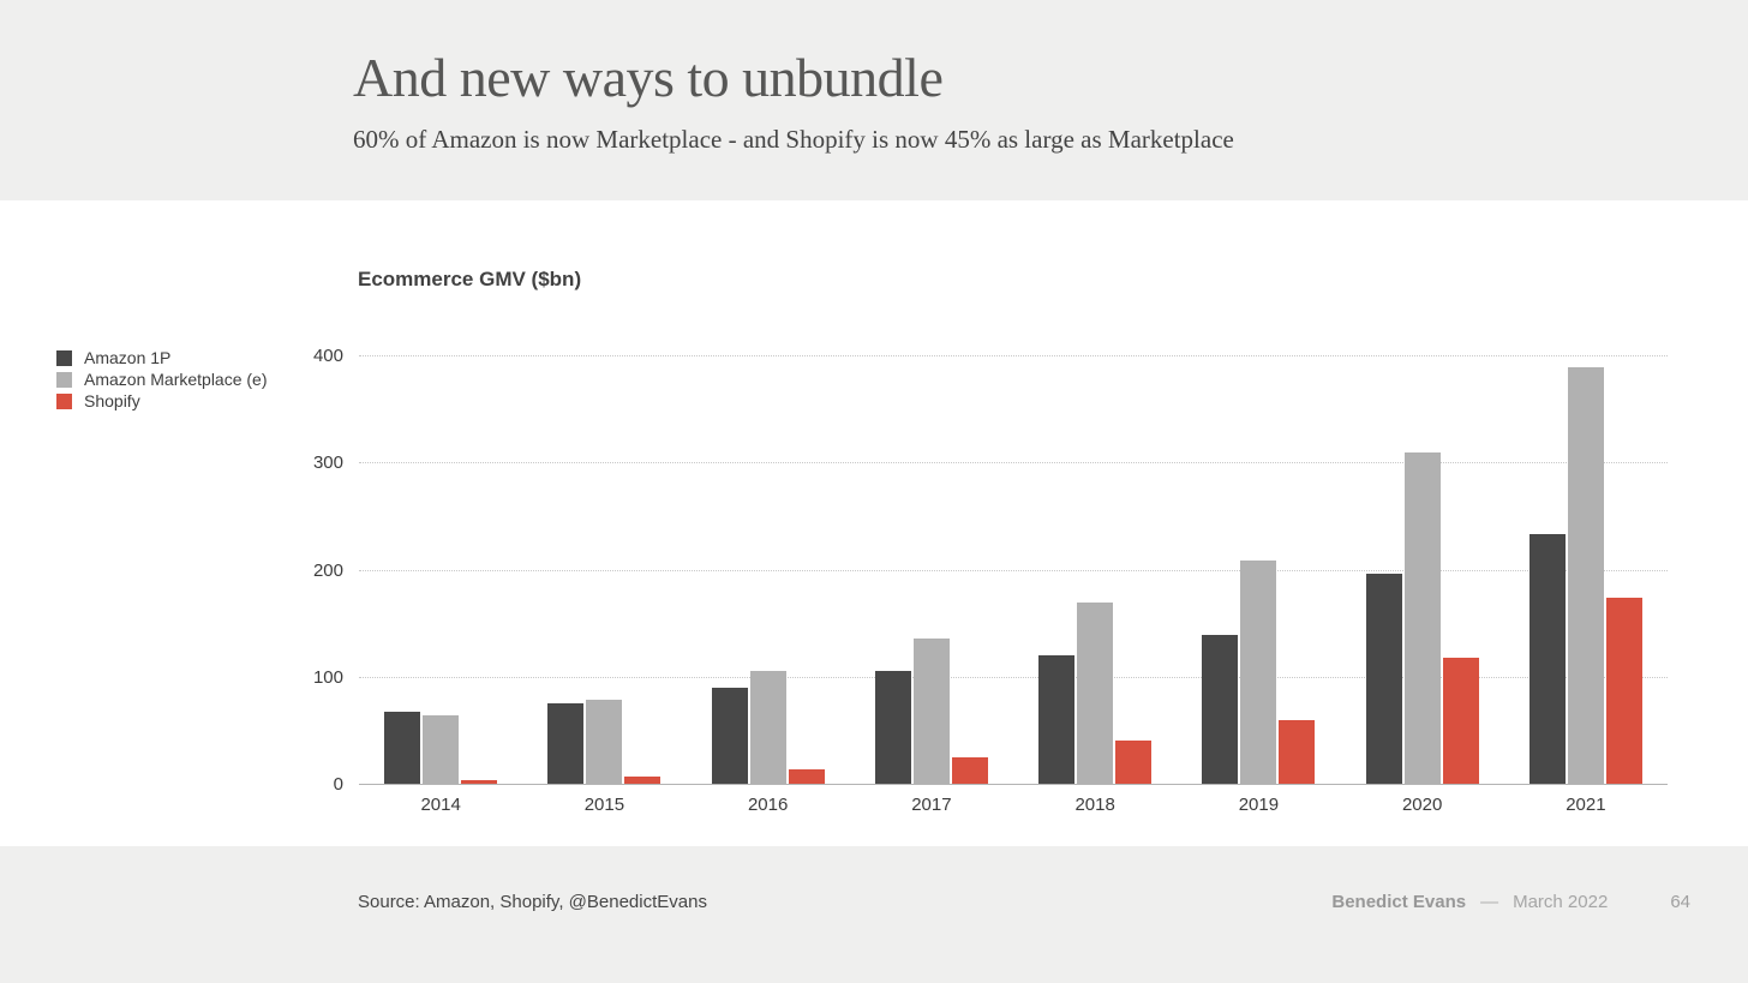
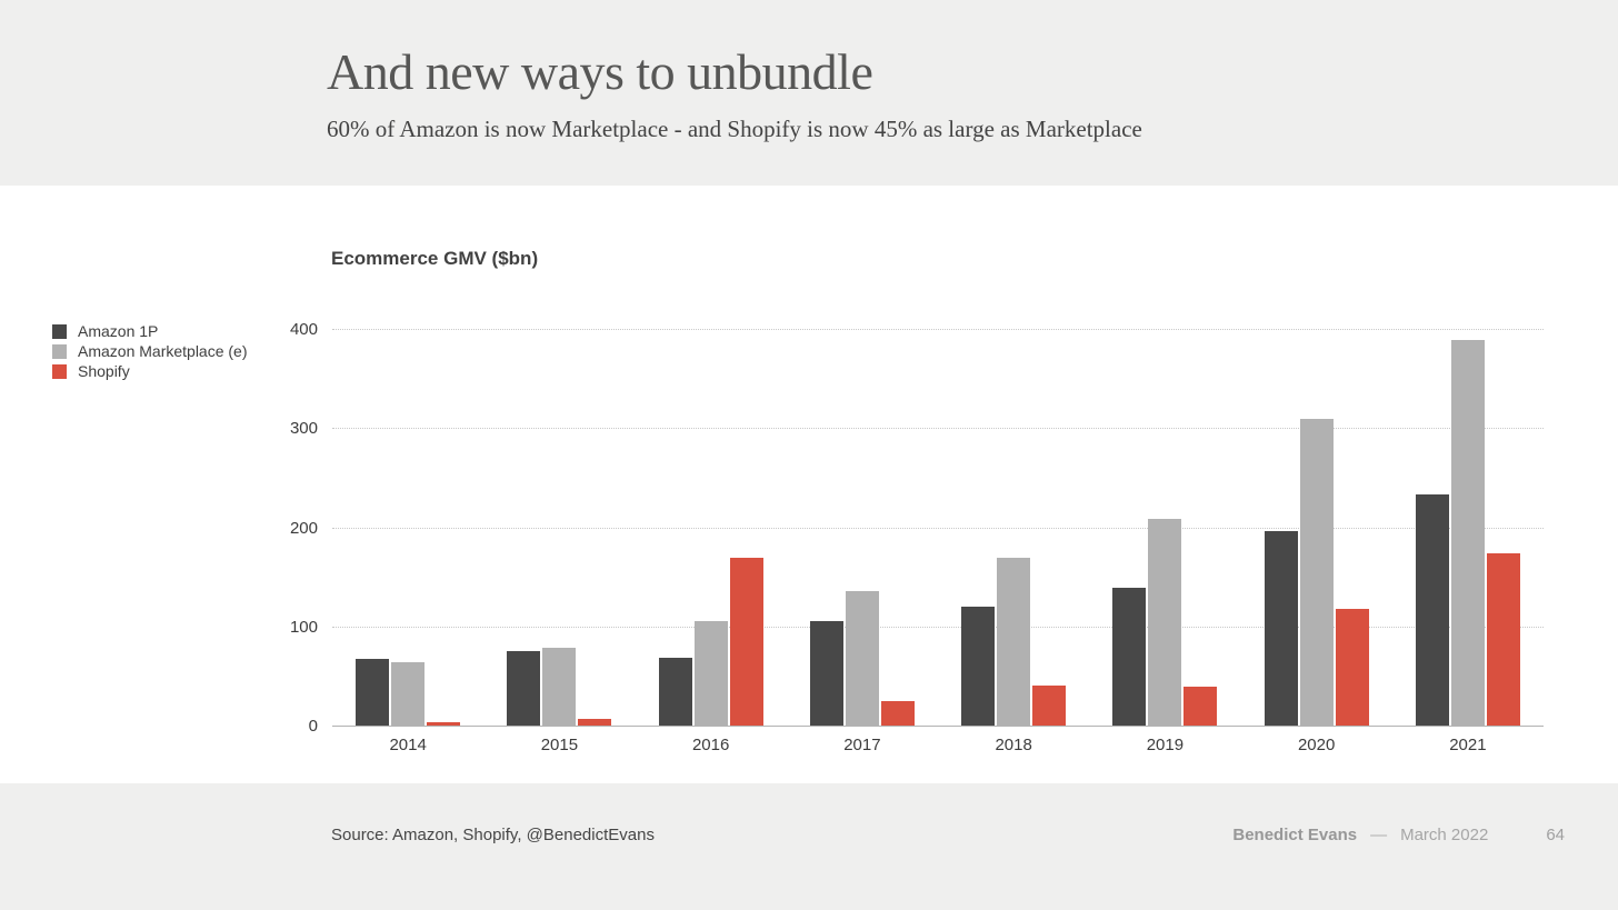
Amazon 1P/2016: 90 -> 70
Shopify/2016: 20 -> 170
Shopify/2019: 60 -> 40
